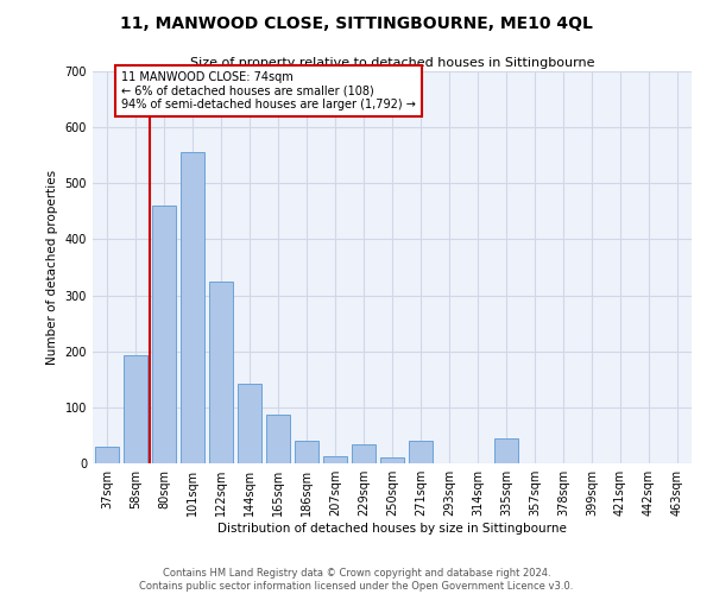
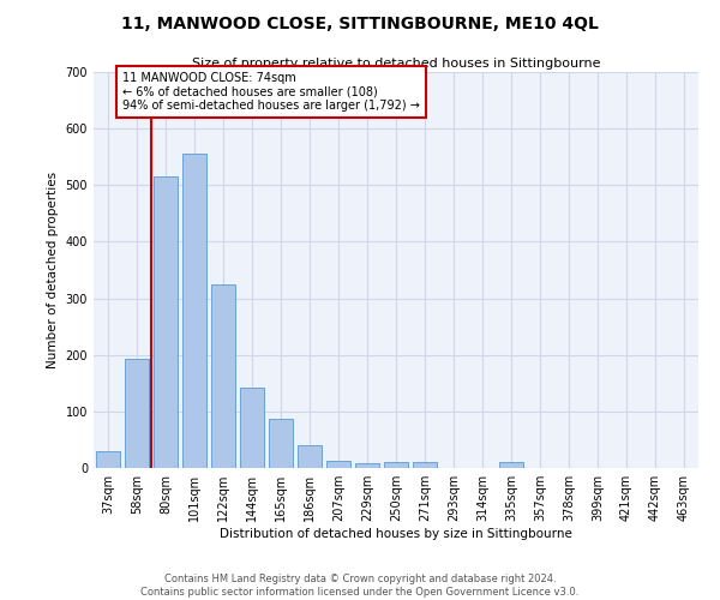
80sqm: 460 -> 515
229sqm: 35 -> 8
271sqm: 40 -> 10
335sqm: 45 -> 10
